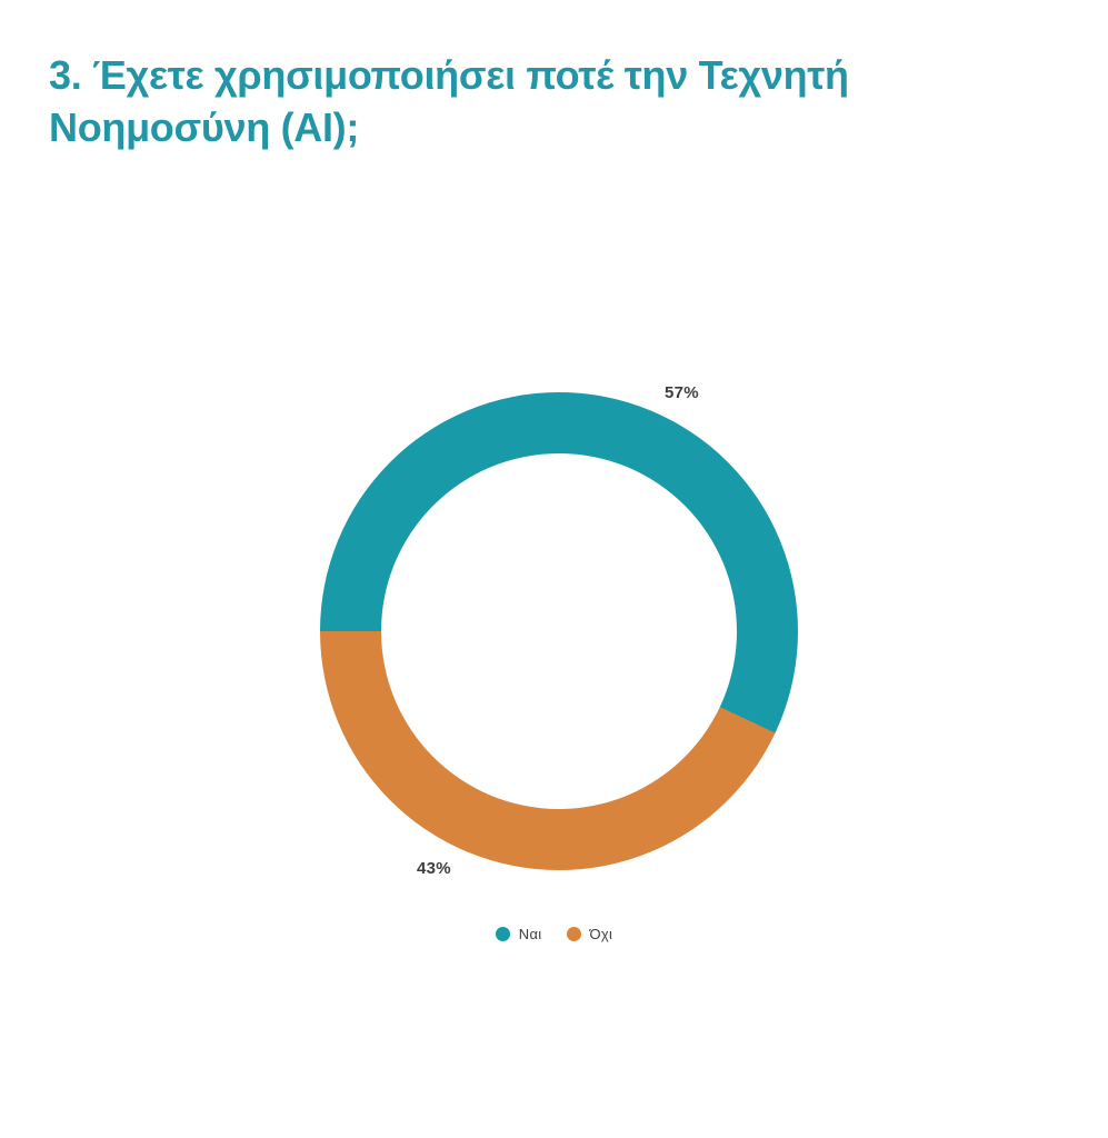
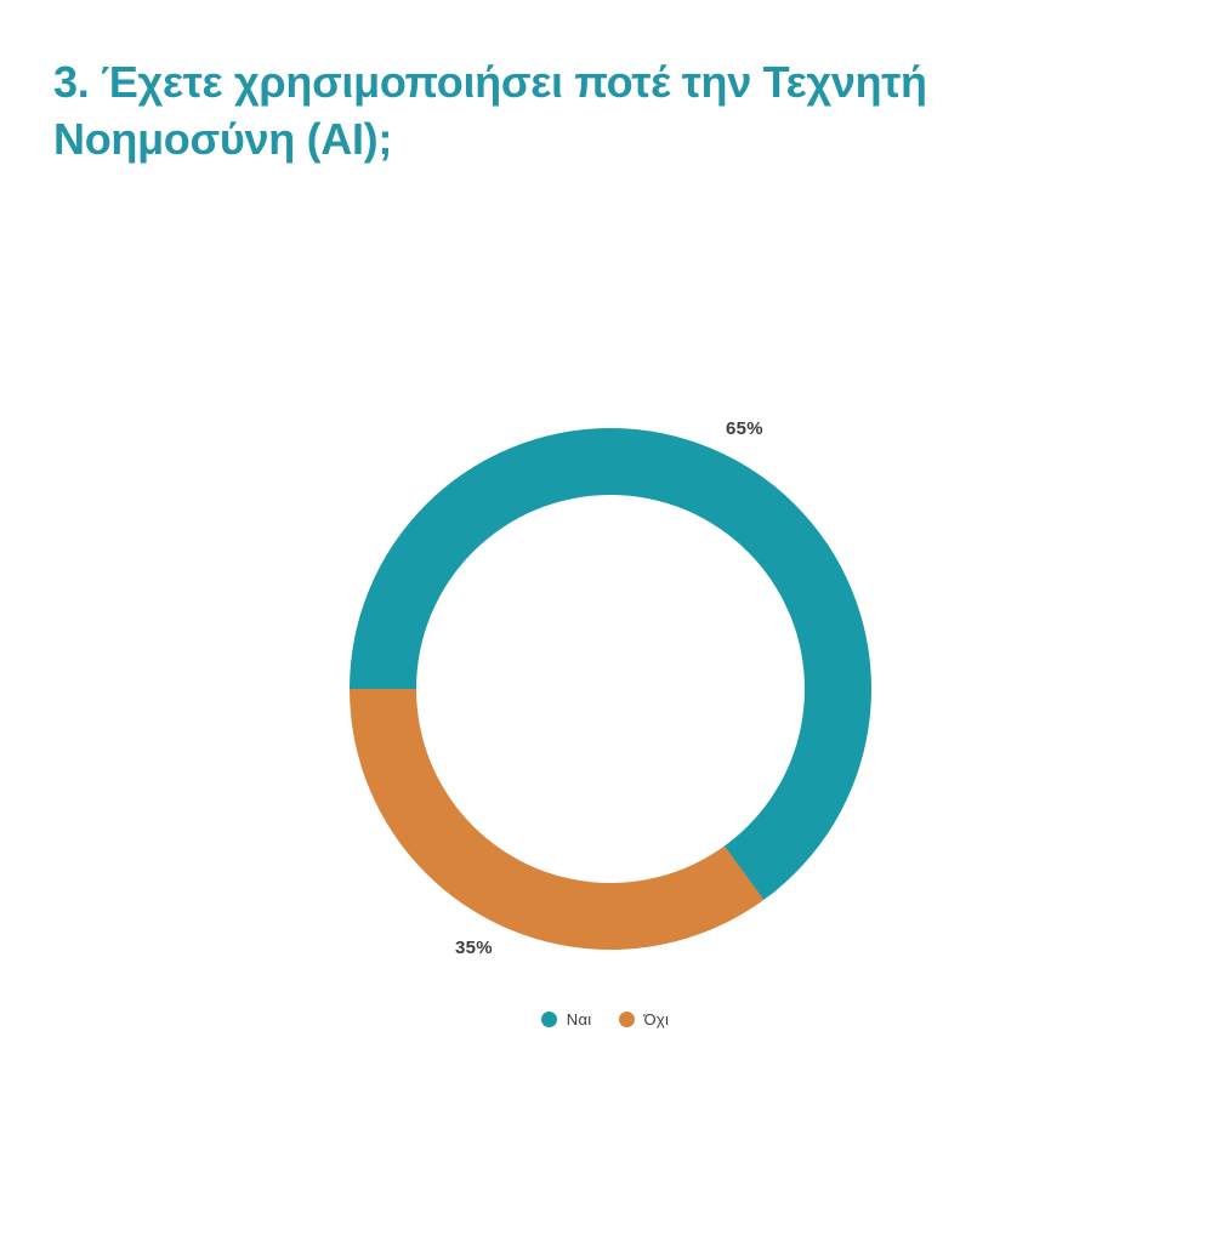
Ναι: 57% -> 65%
Όχι: 43% -> 35%
